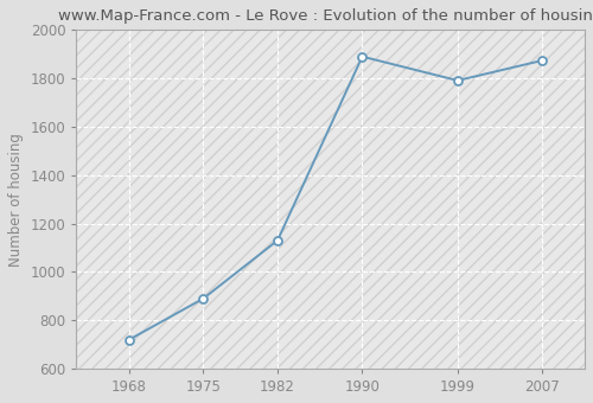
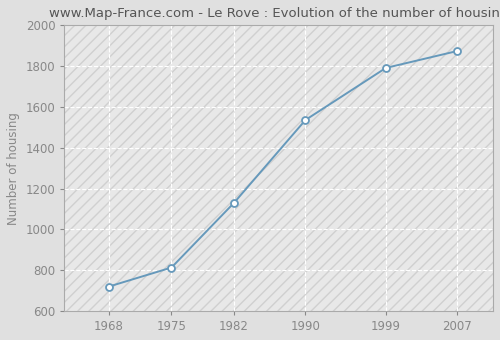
1975: 890 -> 813
1990: 1890 -> 1536
